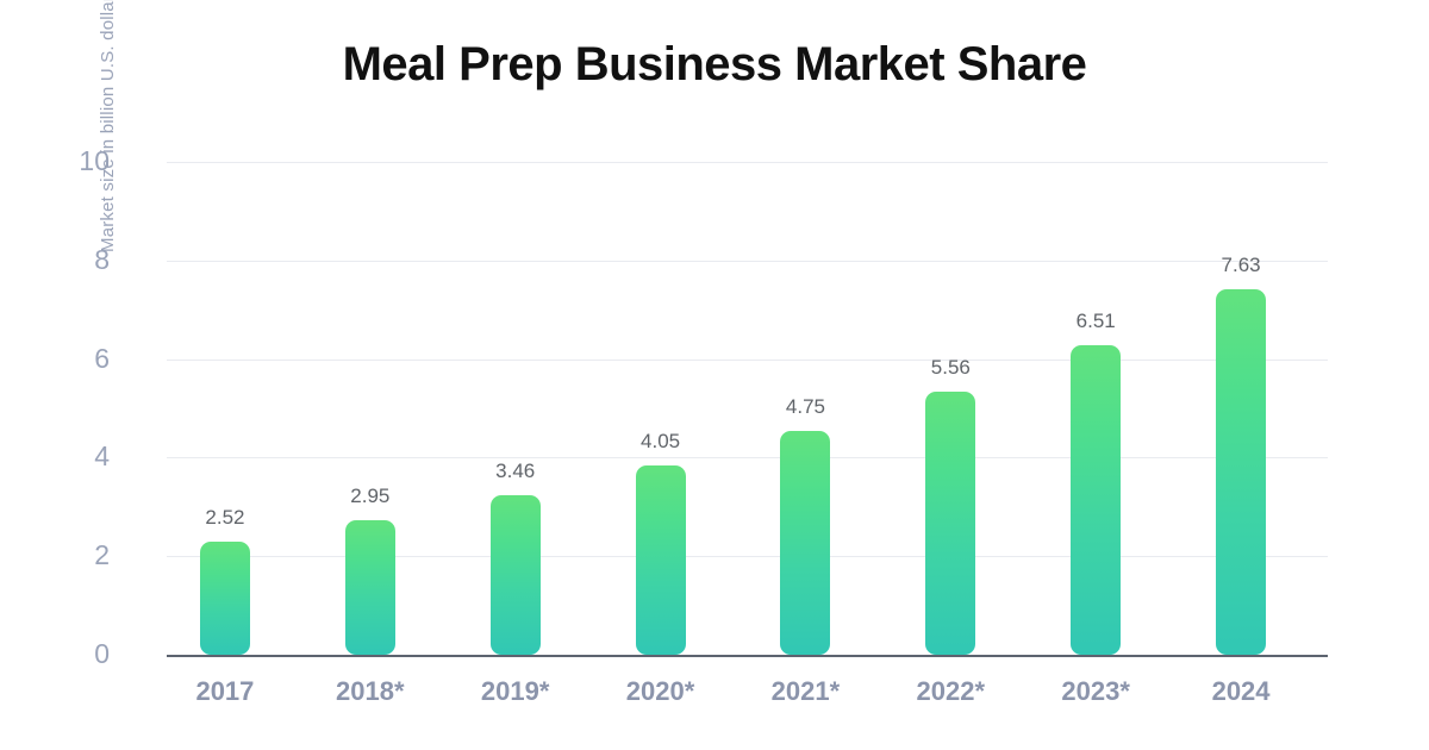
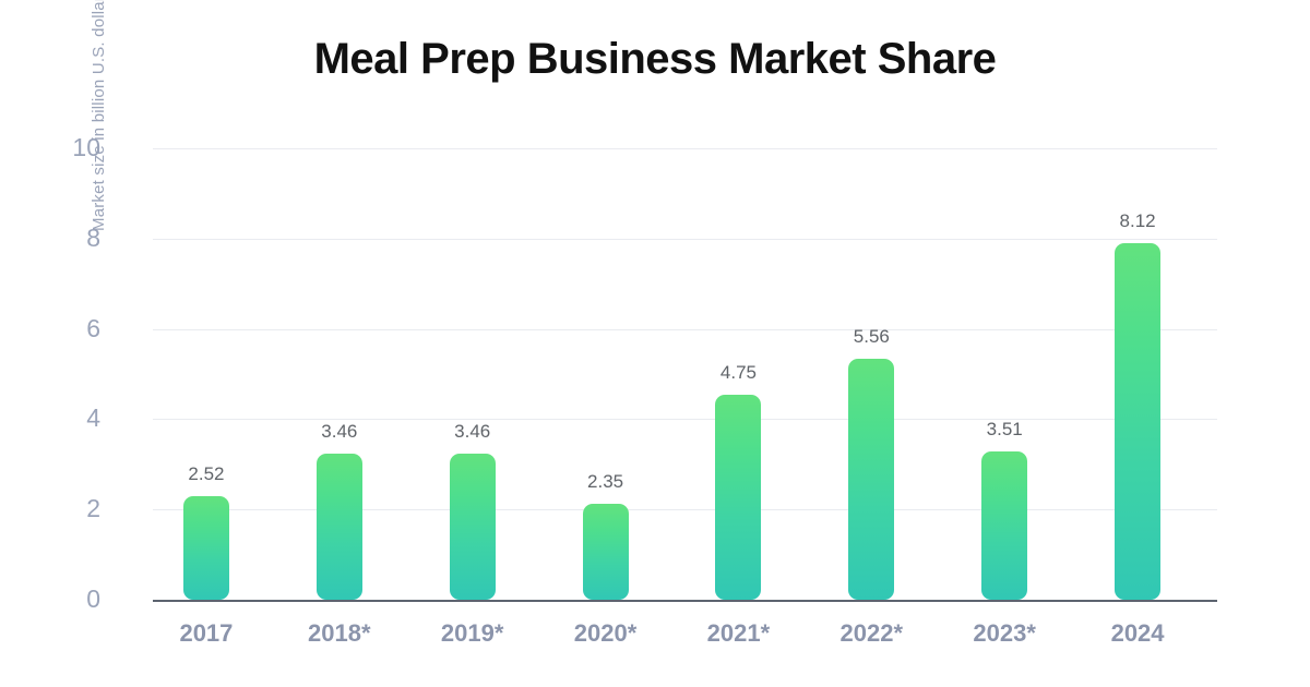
2018*: 2.95 -> 3.46
2020*: 4.05 -> 2.35
2023*: 6.51 -> 3.51
2024: 7.63 -> 8.12
